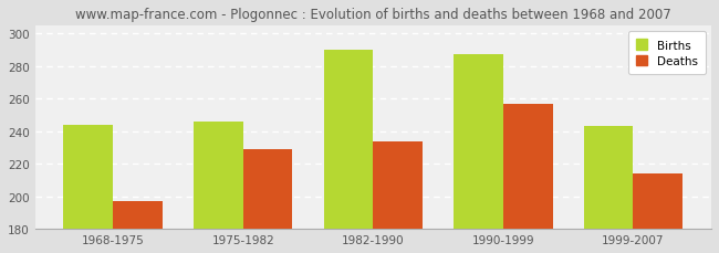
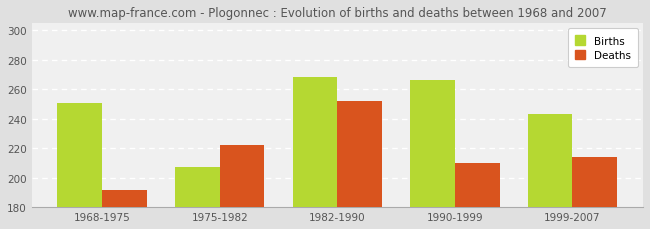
Births/1968-1975: 244 -> 251
Deaths/1968-1975: 197 -> 192
Births/1975-1982: 246 -> 207
Deaths/1975-1982: 229 -> 222
Births/1982-1990: 290 -> 268
Deaths/1982-1990: 234 -> 252
Births/1990-1999: 287 -> 266
Deaths/1990-1999: 257 -> 210
